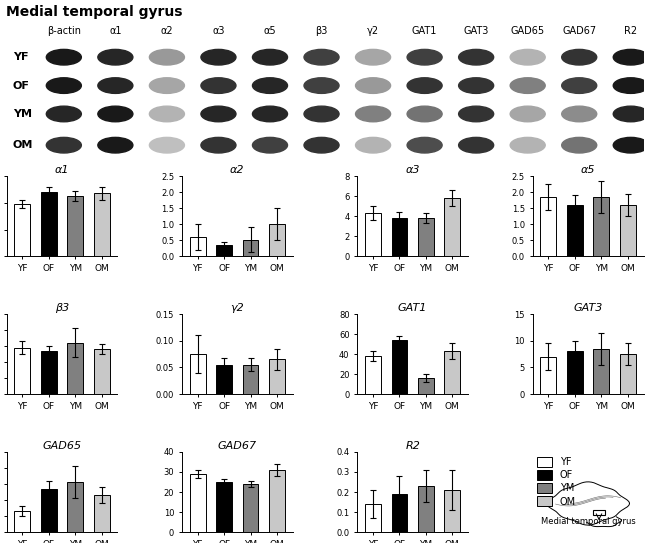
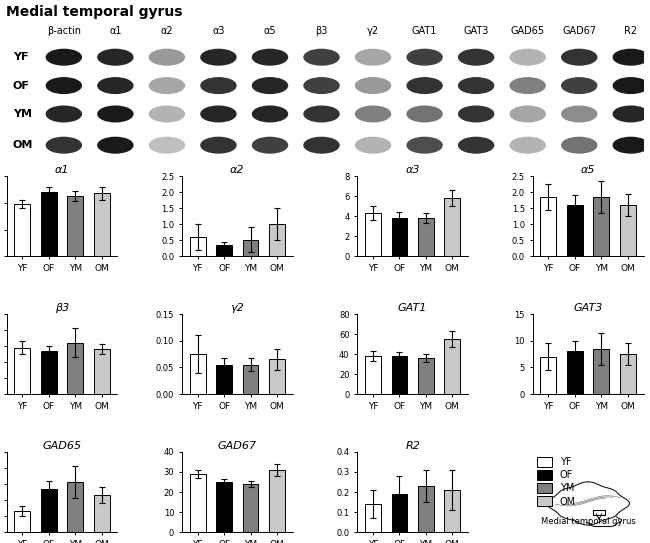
GAT1/OF: 54 -> 38
GAT1/YM: 16 -> 36
GAT1/OM: 43 -> 55
